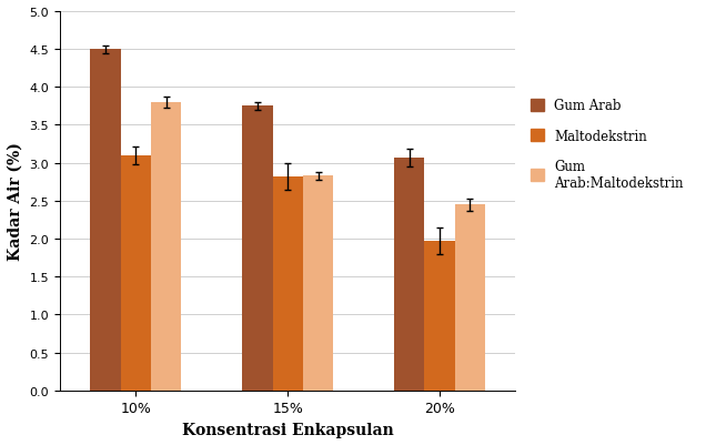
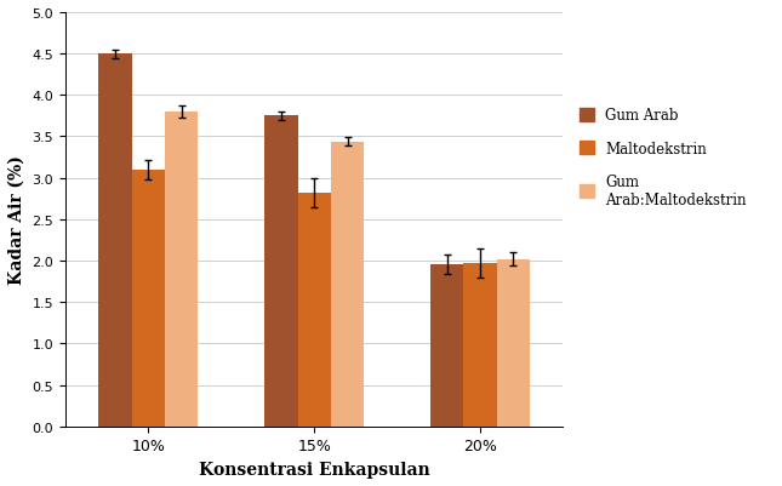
Gum Arab:Maltodekstrin/15%: 2.83 -> 3.44
Gum Arab/20%: 3.07 -> 1.96
Gum Arab:Maltodekstrin/20%: 2.45 -> 2.02
